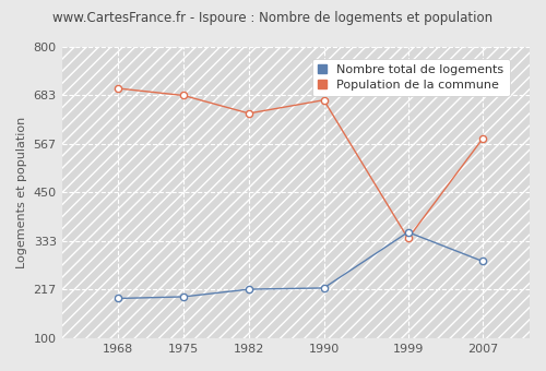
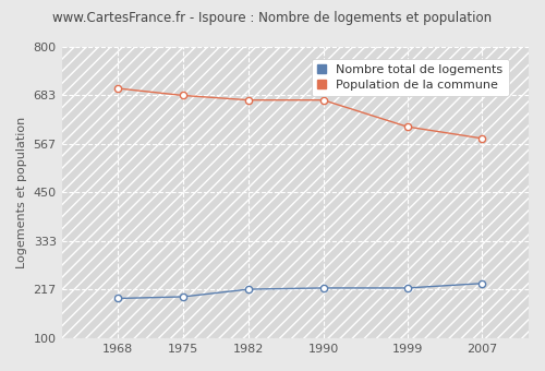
Population de la commune/1982: 640 -> 672
Nombre total de logements/1999: 355 -> 221
Population de la commune/1999: 340 -> 608
Nombre total de logements/2007: 285 -> 232
